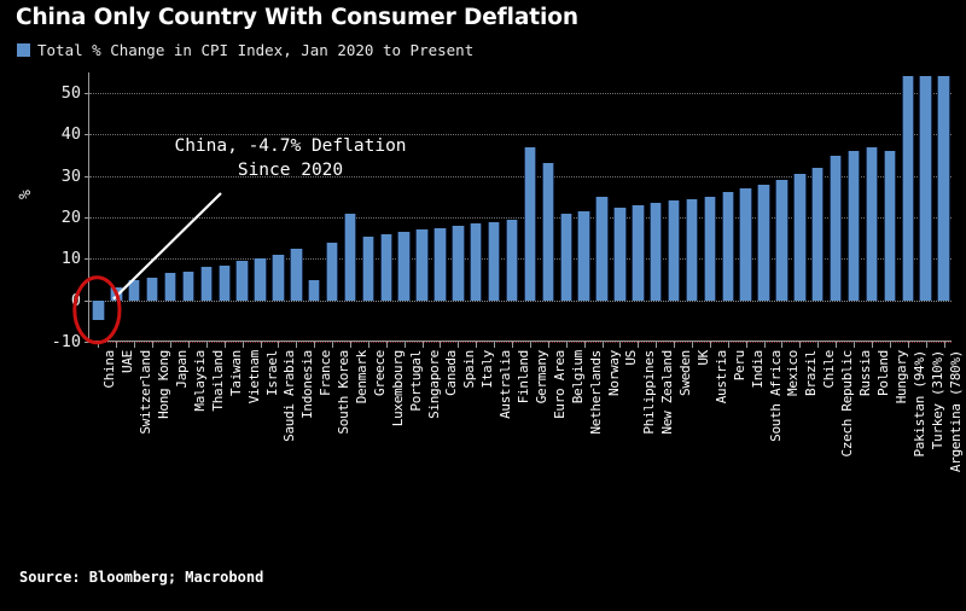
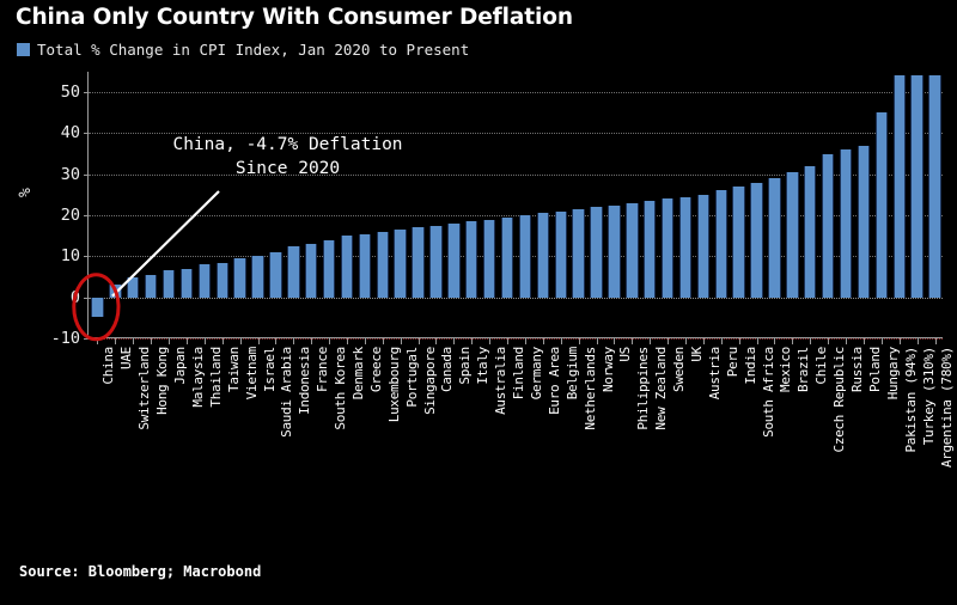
France: 5 -> 13
Denmark: 21 -> 15
Germany: 37 -> 20
Euro Area: 33 -> 20
Norway: 25 -> 22
Hungary: 36 -> 45
